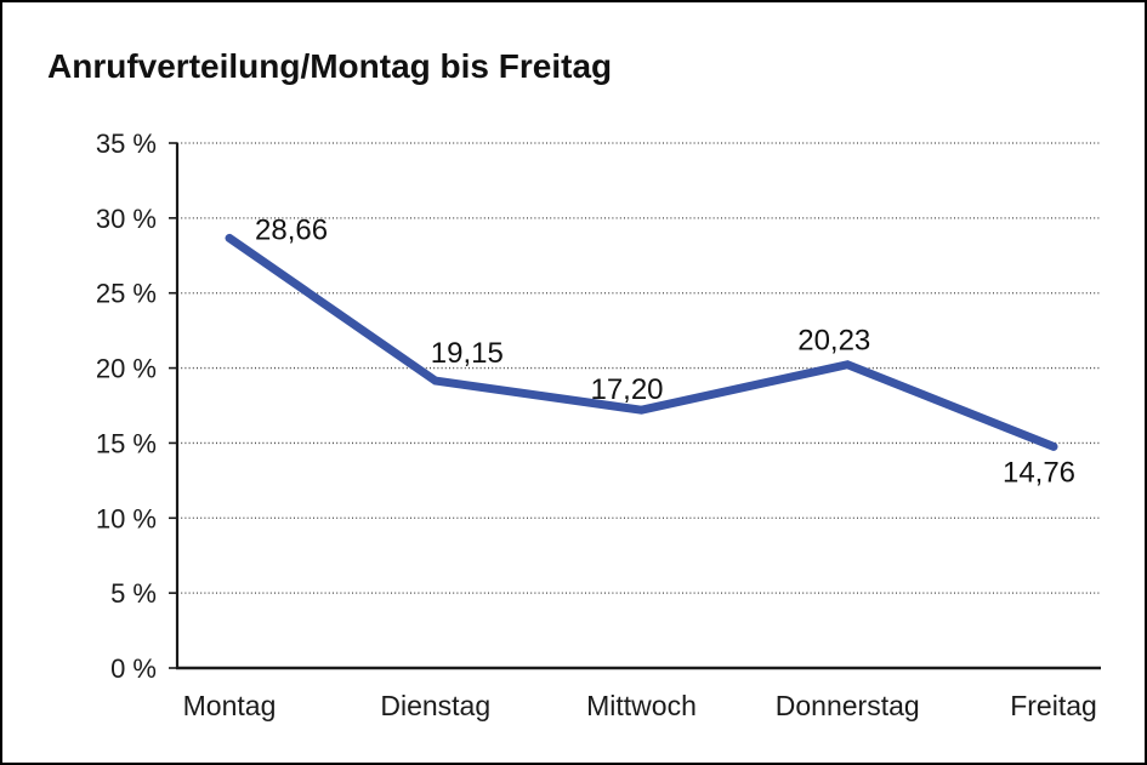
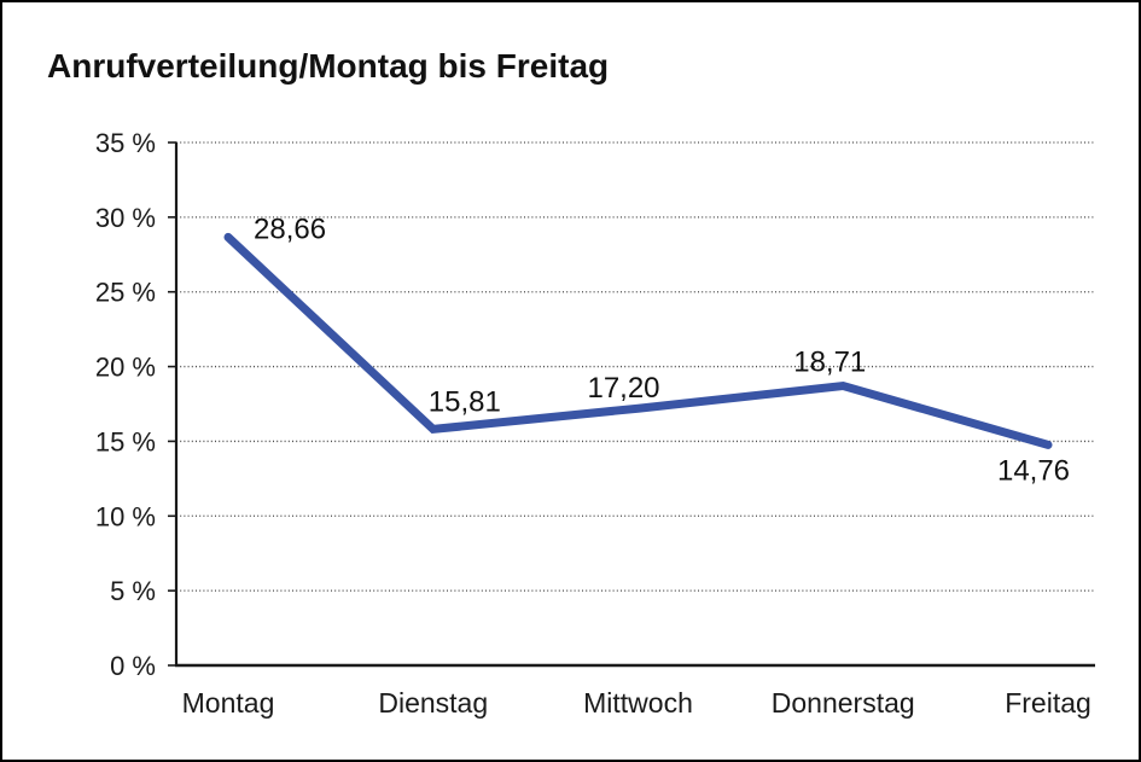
Dienstag: 19,15 -> 15,81
Donnerstag: 20,23 -> 18,71
